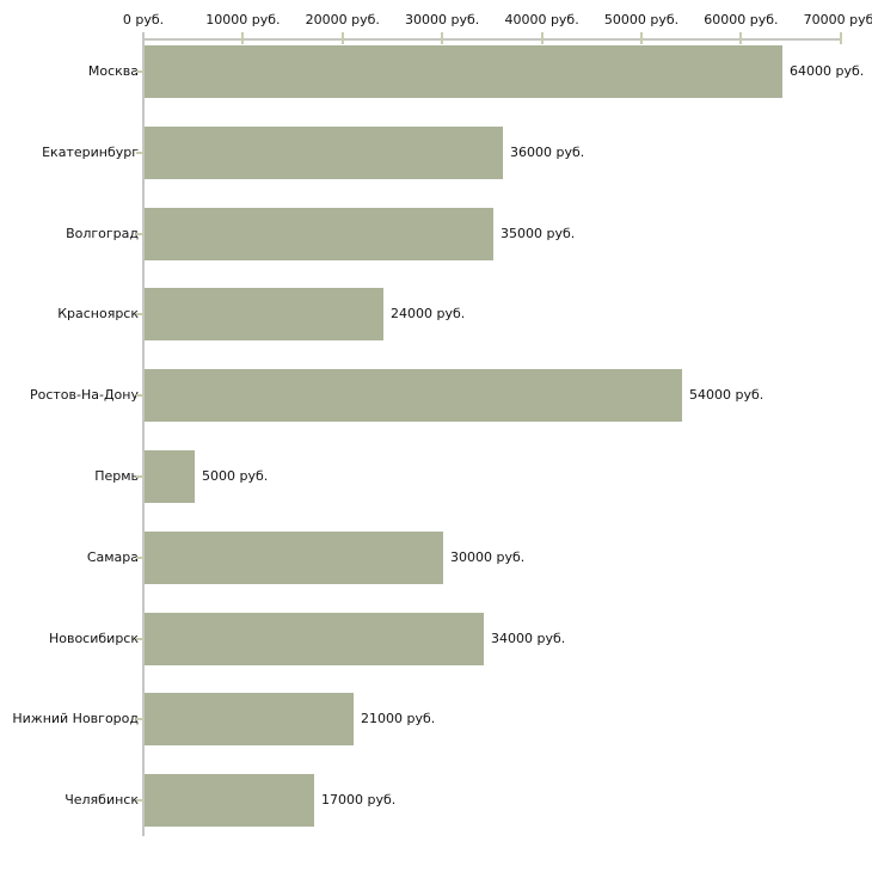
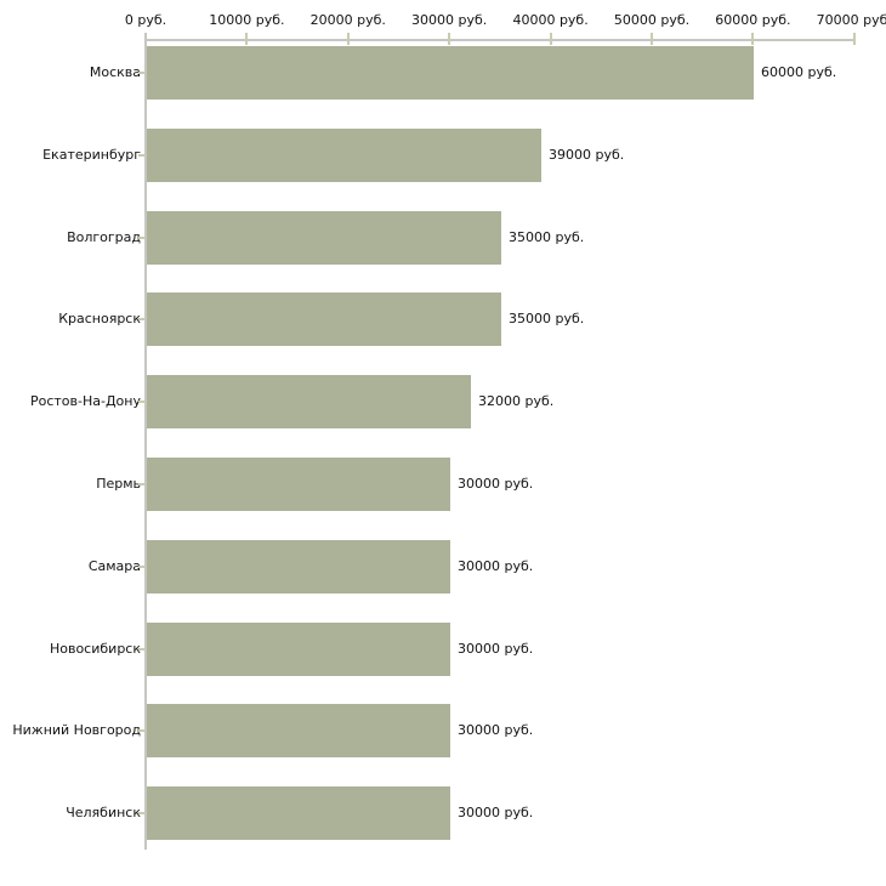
Москва: 64000 -> 60000
Екатеринбург: 36000 -> 39000
Красноярск: 24000 -> 35000
Ростов-На-Дону: 54000 -> 32000
Пермь: 5000 -> 30000
Новосибирск: 34000 -> 30000
Нижний Новгород: 21000 -> 30000
Челябинск: 17000 -> 30000
